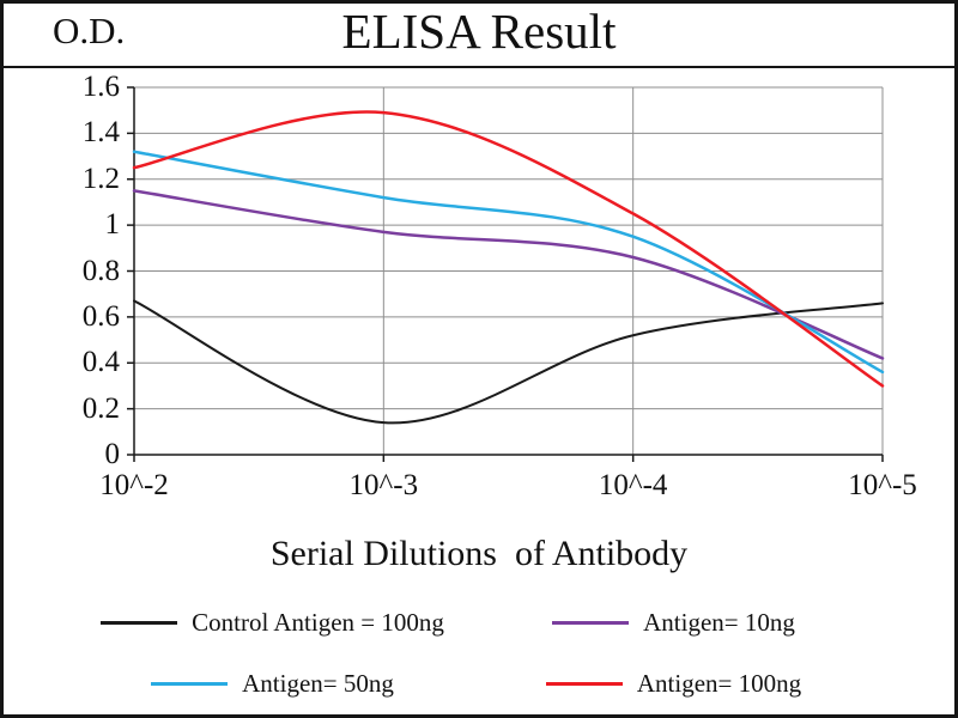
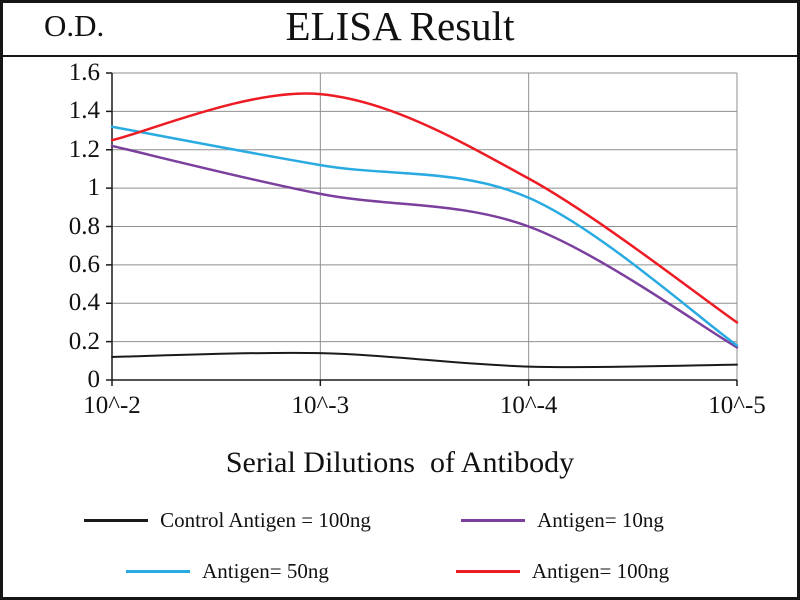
Control Antigen = 100ng/10^-2: 0.67 -> 0.12
Antigen= 10ng/10^-2: 1.15 -> 1.22
Control Antigen = 100ng/10^-4: 0.52 -> 0.07
Antigen= 10ng/10^-4: 0.86 -> 0.80
Control Antigen = 100ng/10^-5: 0.66 -> 0.08
Antigen= 10ng/10^-5: 0.42 -> 0.17
Antigen= 50ng/10^-5: 0.36 -> 0.18
